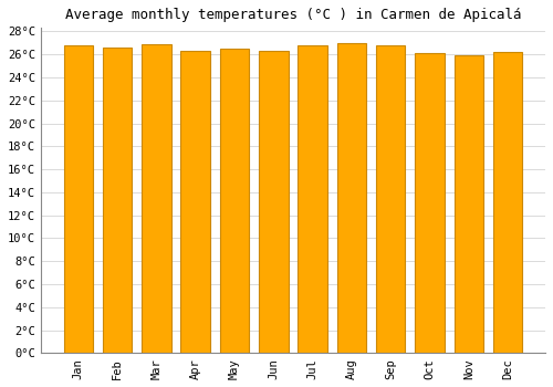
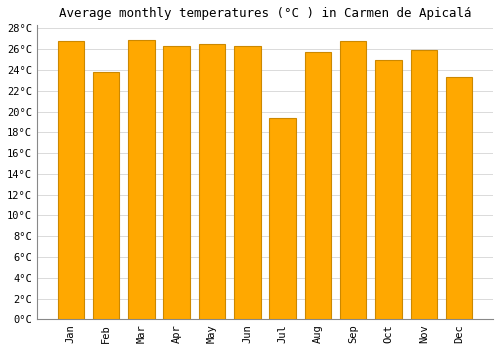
Feb: 26.6°C -> 23.8°C
Jul: 26.8°C -> 19.4°C
Aug: 27.0°C -> 25.7°C
Oct: 26.1°C -> 25.0°C
Dec: 26.2°C -> 23.3°C
